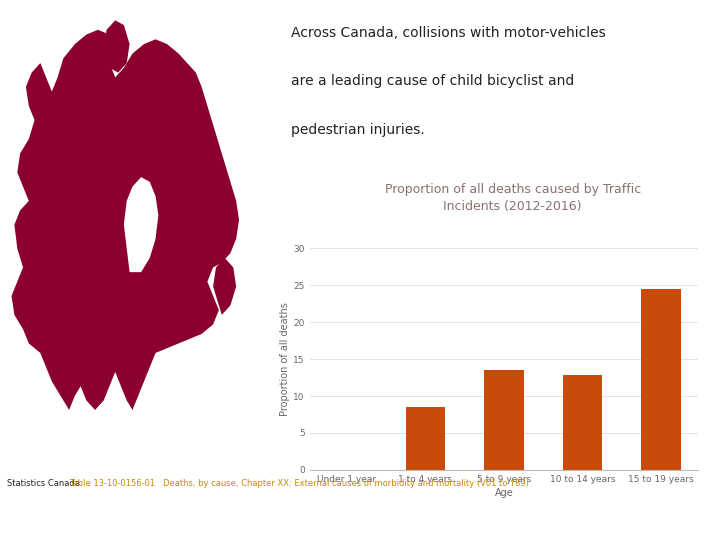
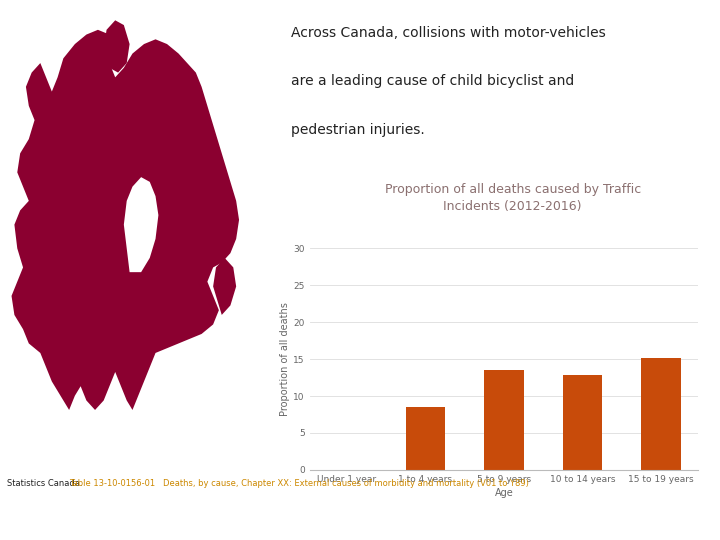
15 to 19 years: 24.5 -> 15.2
